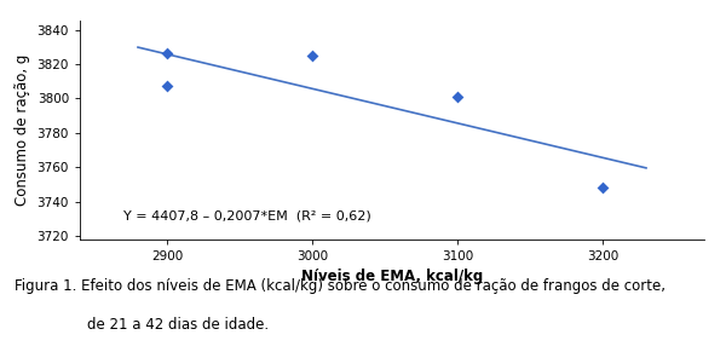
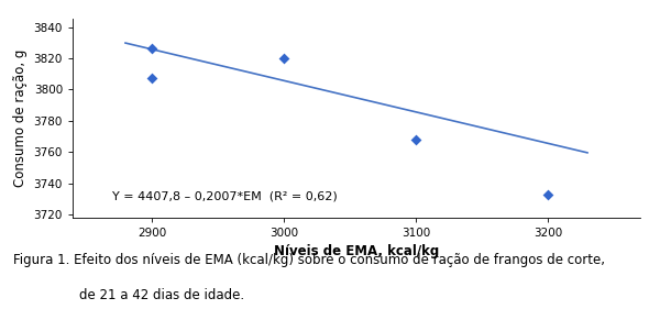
3000: 3825 -> 3820
3100: 3801 -> 3768
3200: 3748 -> 3733
